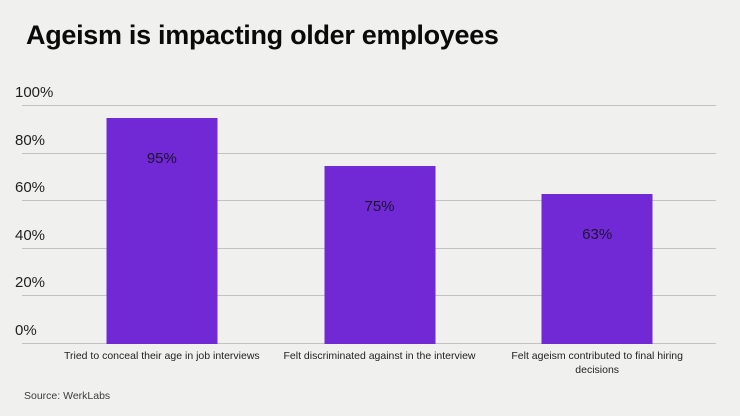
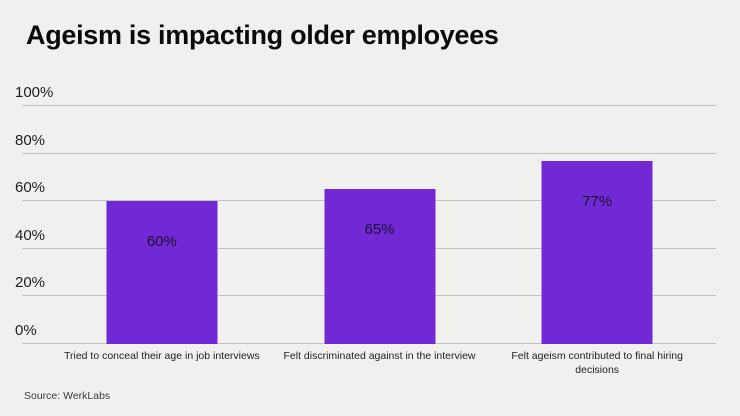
Tried to conceal their age in job interviews: 95% -> 60%
Felt discriminated against in the interview: 75% -> 65%
Felt ageism contributed to final hiring decisions: 63% -> 77%
